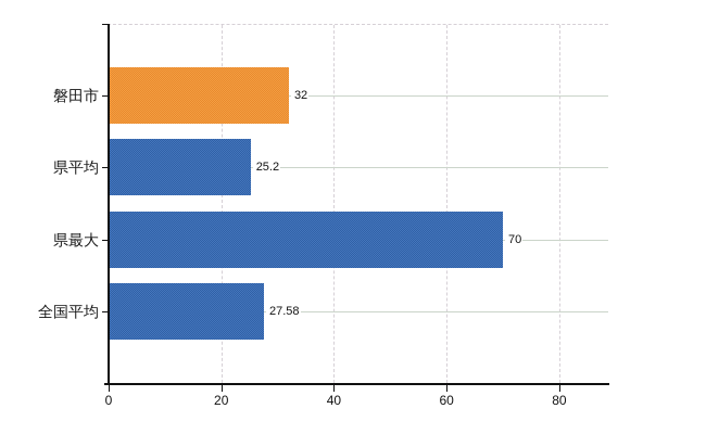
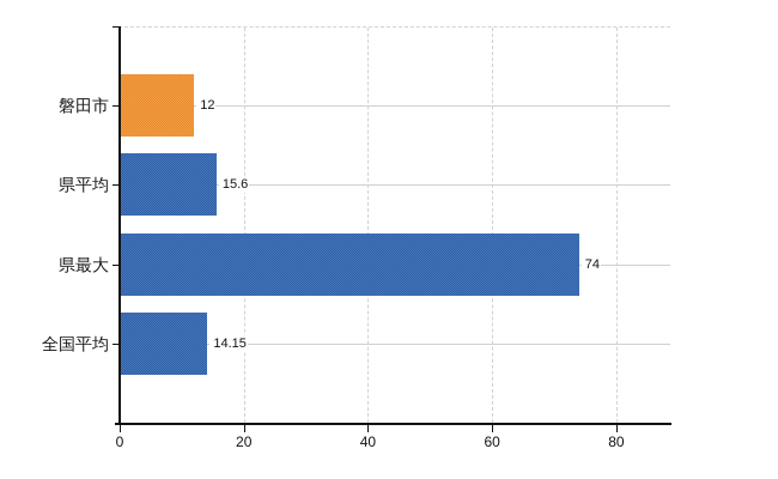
磐田市: 32 -> 12
県平均: 25.2 -> 15.6
県最大: 70 -> 74
全国平均: 27.58 -> 14.15
